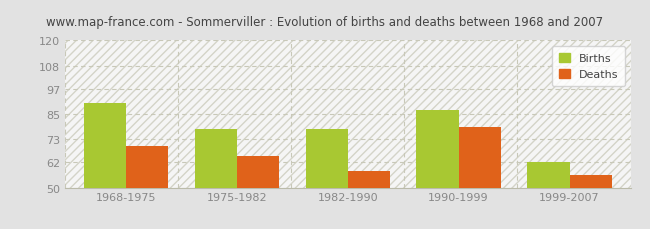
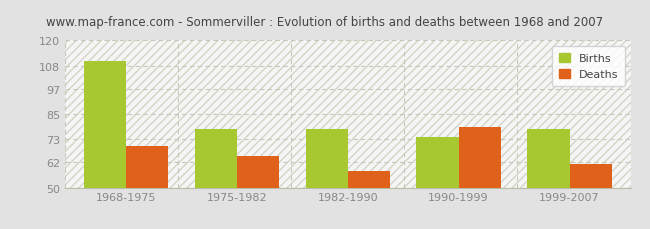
Births/1968-1975: 90 -> 110
Births/1990-1999: 87 -> 74
Births/1999-2007: 62 -> 78
Deaths/1999-2007: 56 -> 61
